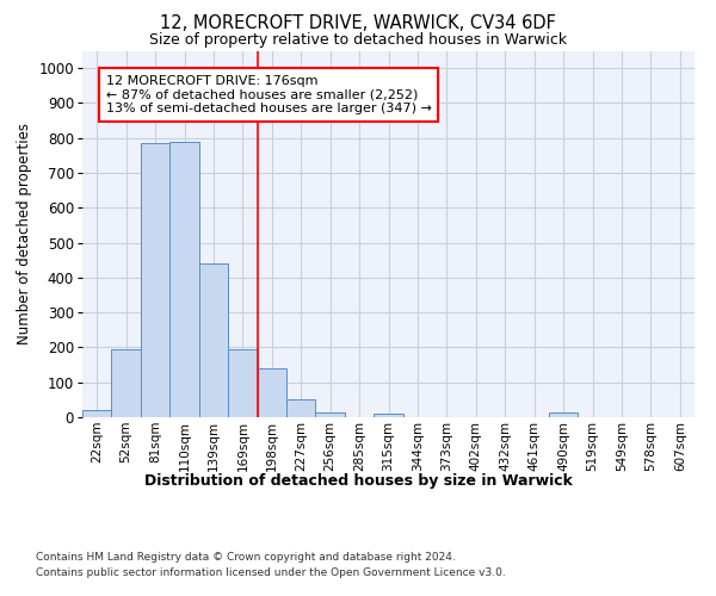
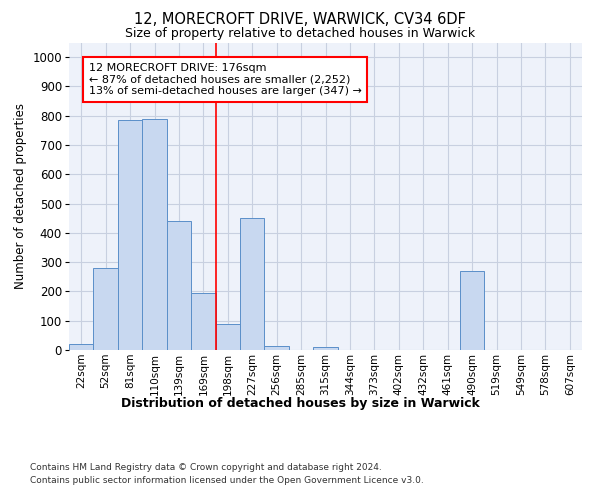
52sqm: 195 -> 280
198sqm: 140 -> 90
227sqm: 50 -> 450
490sqm: 15 -> 270
